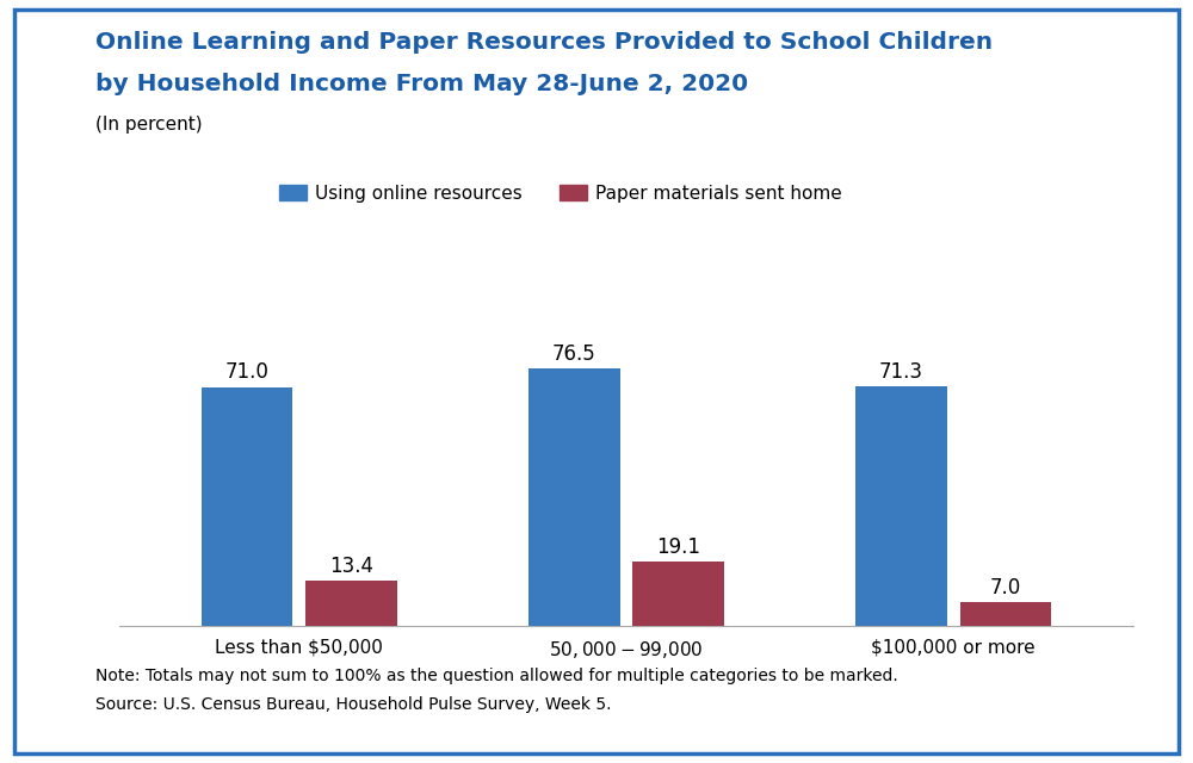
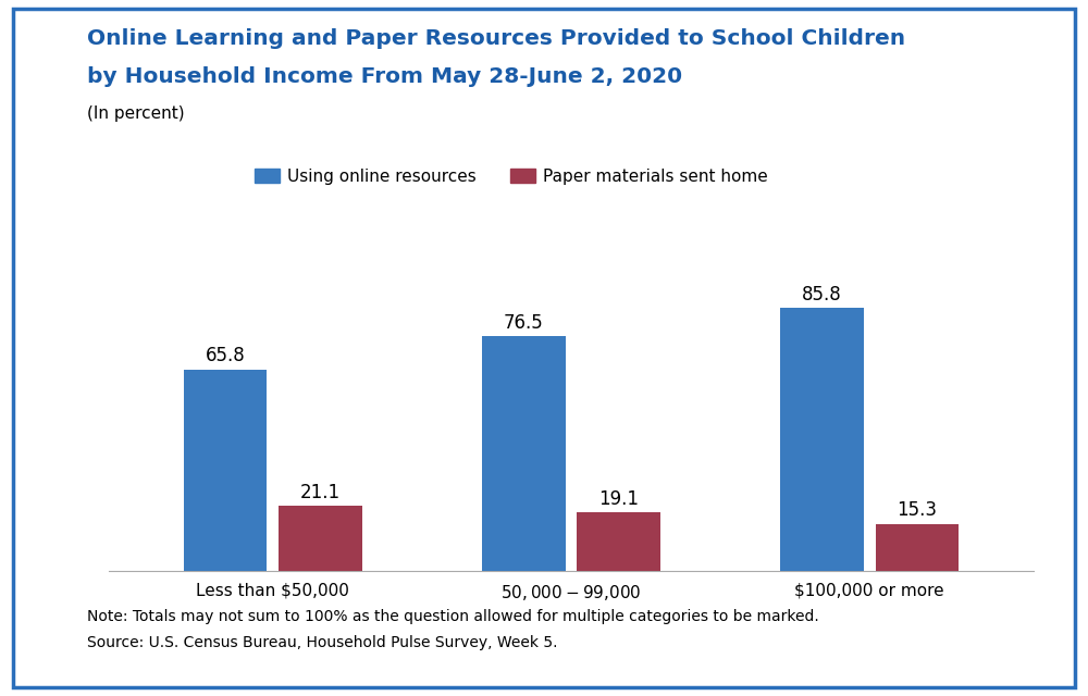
Using online resources/Less than $50,000: 71.0 -> 65.8
Paper materials sent home/Less than $50,000: 13.4 -> 21.1
Using online resources/$100,000 or more: 71.3 -> 85.8
Paper materials sent home/$100,000 or more: 7.0 -> 15.3
